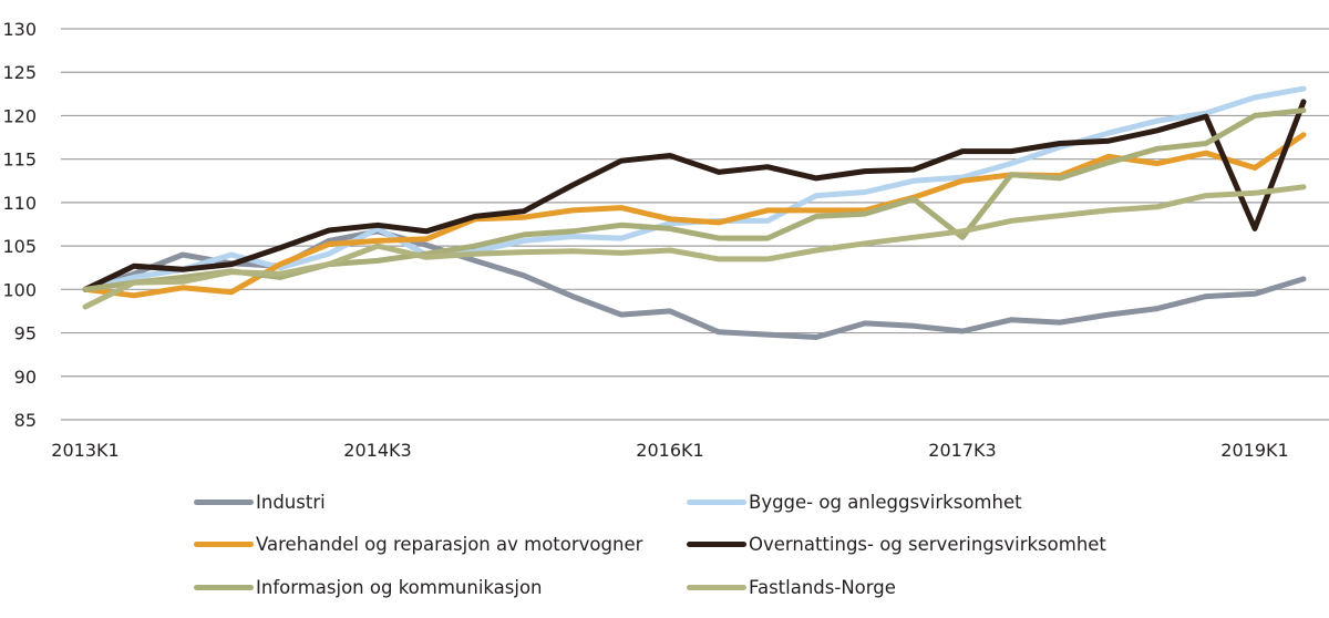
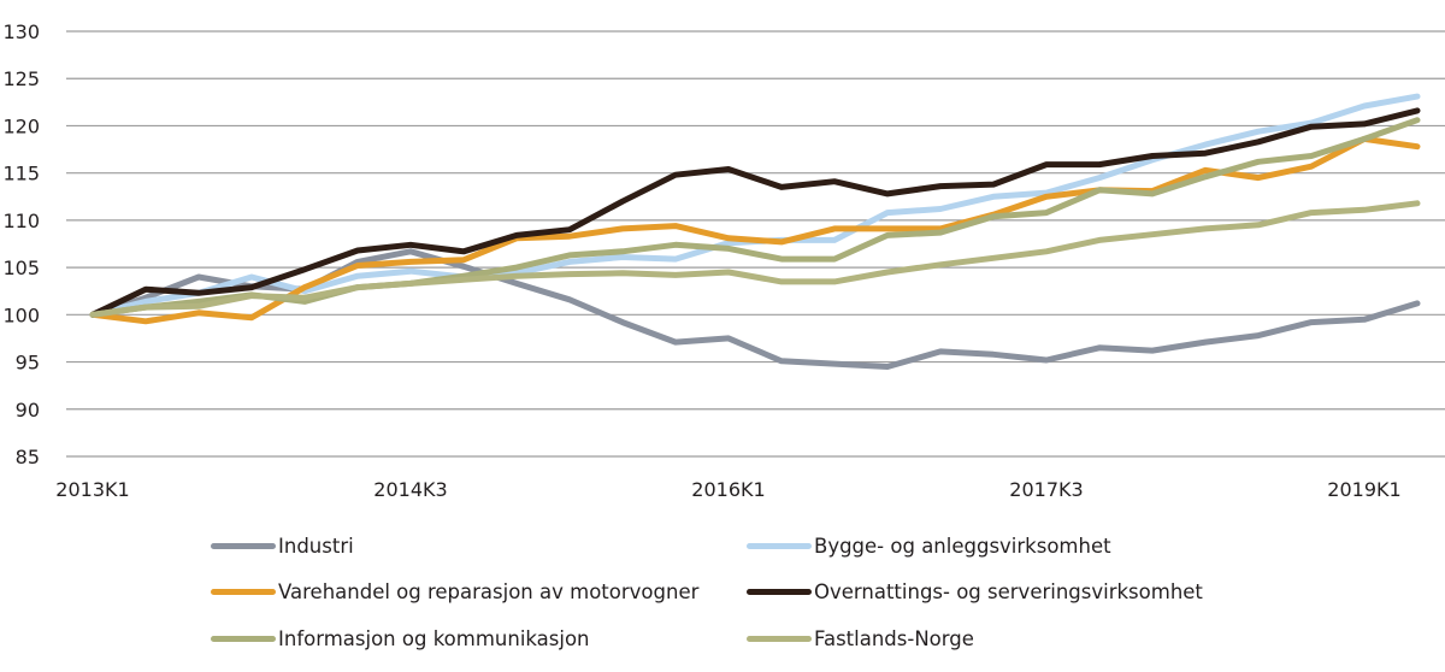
Fastlands-Norge/2013K1: 98 -> 100
Bygge- og anleggsvirksomhet/2014K3: 107 -> 105
Fastlands-Norge/2014K3: 105 -> 103
Informasjon og kommunikasjon/2017K3: 106 -> 111
Varehandel og reparasjon av motorvogner/2019K1: 114 -> 119
Overnattings- og serveringsvirksomhet/2019K1: 107 -> 120
Informasjon og kommunikasjon/2019K1: 120 -> 119
